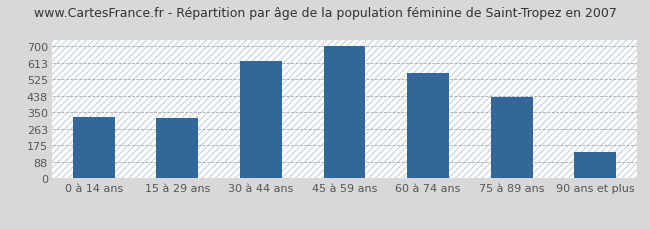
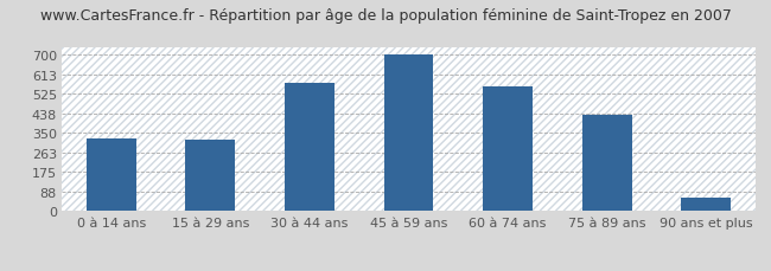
30 à 44 ans: 620 -> 580
90 ans et plus: 140 -> 60
